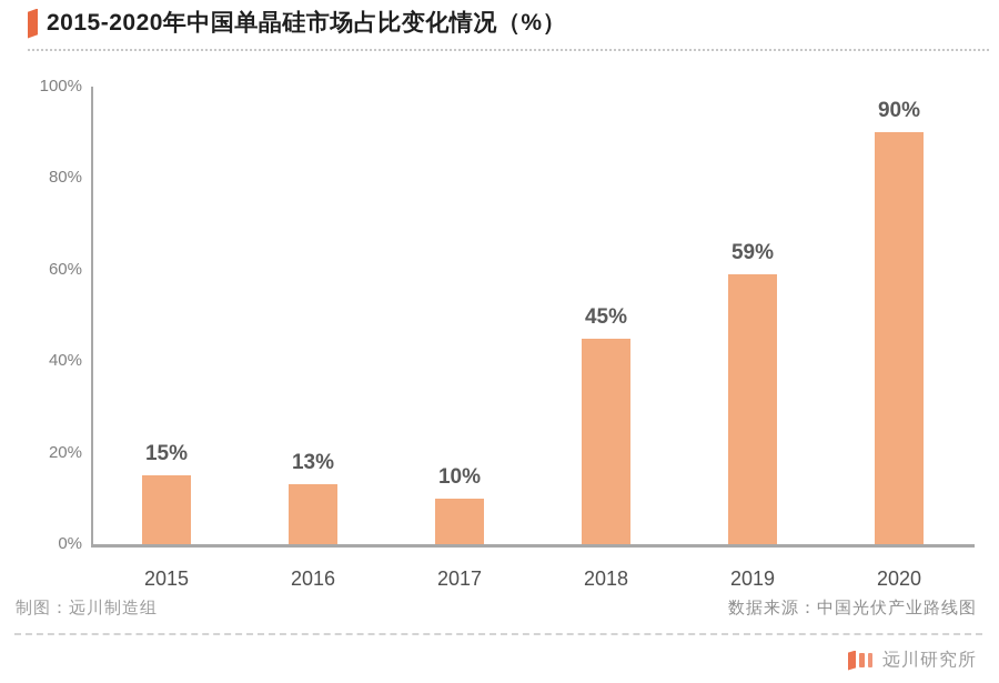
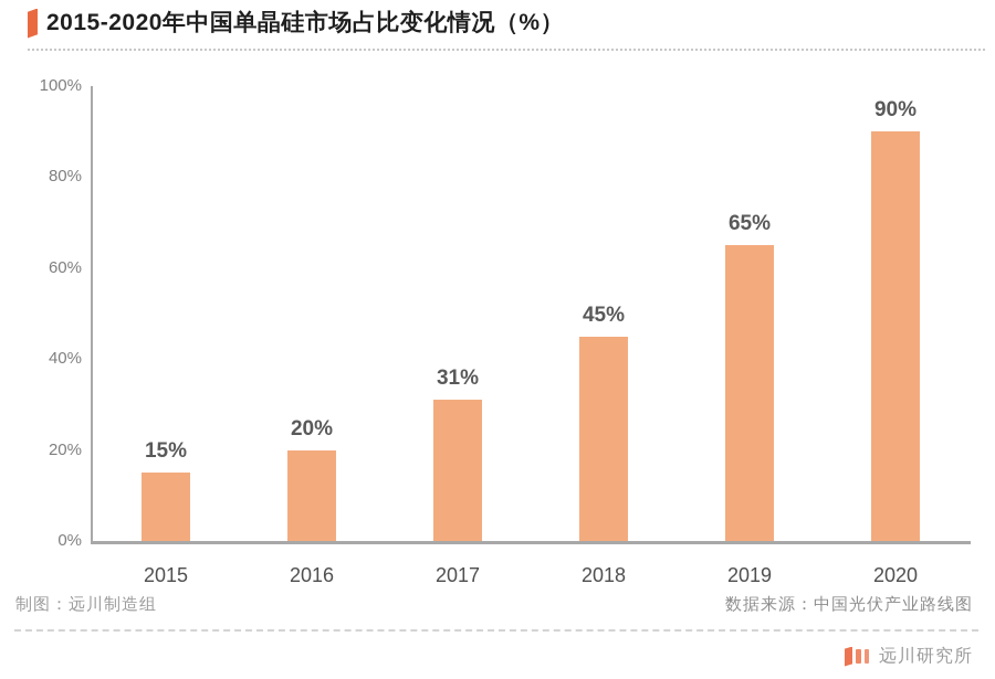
2016: 13% -> 20%
2017: 10% -> 31%
2019: 59% -> 65%
